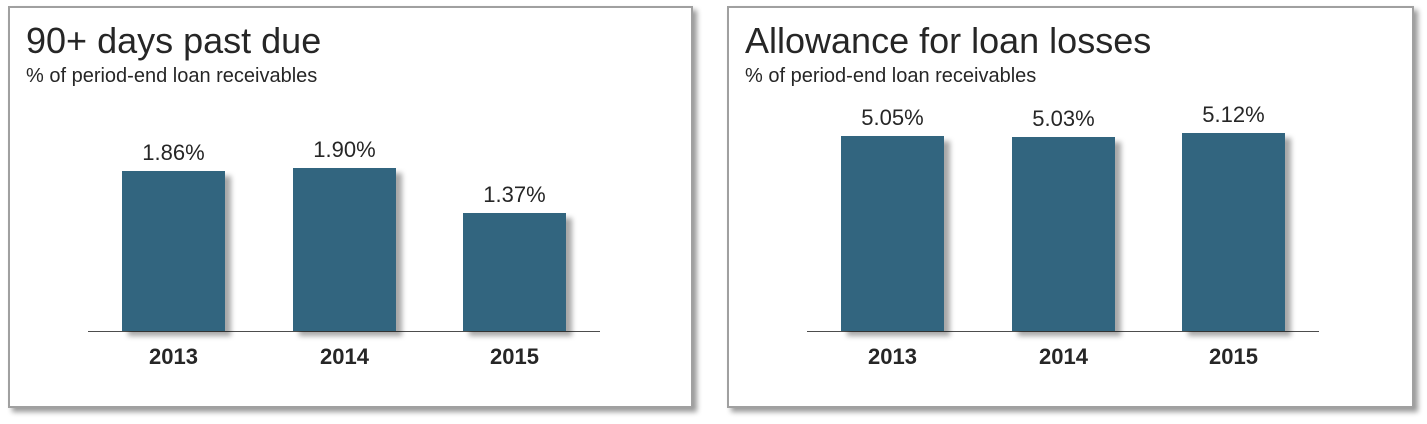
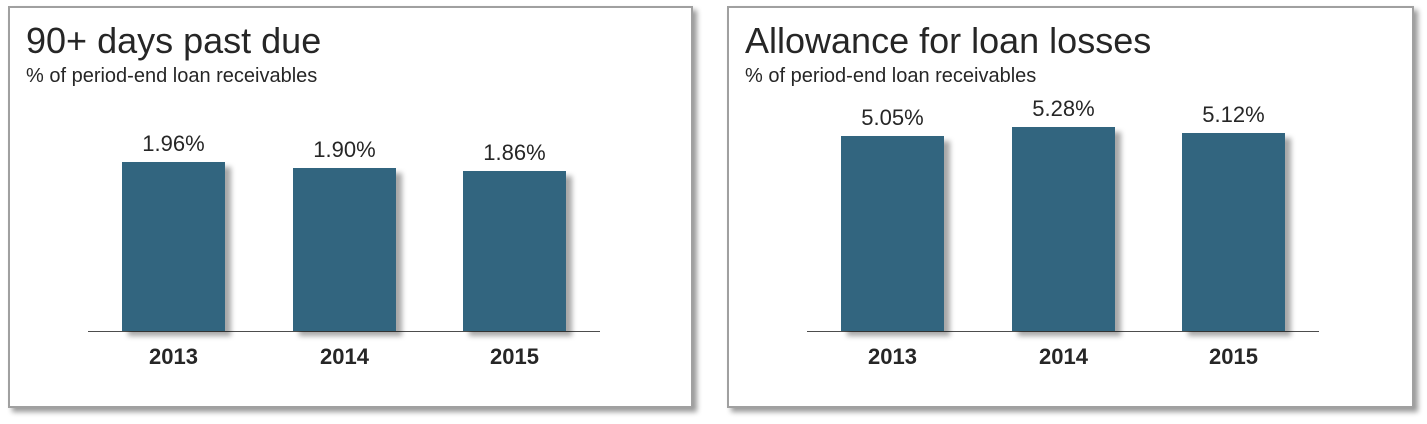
90+ days past due/2013: 1.86% -> 1.96%
90+ days past due/2015: 1.37% -> 1.86%
Allowance for loan losses/2014: 5.03% -> 5.28%
